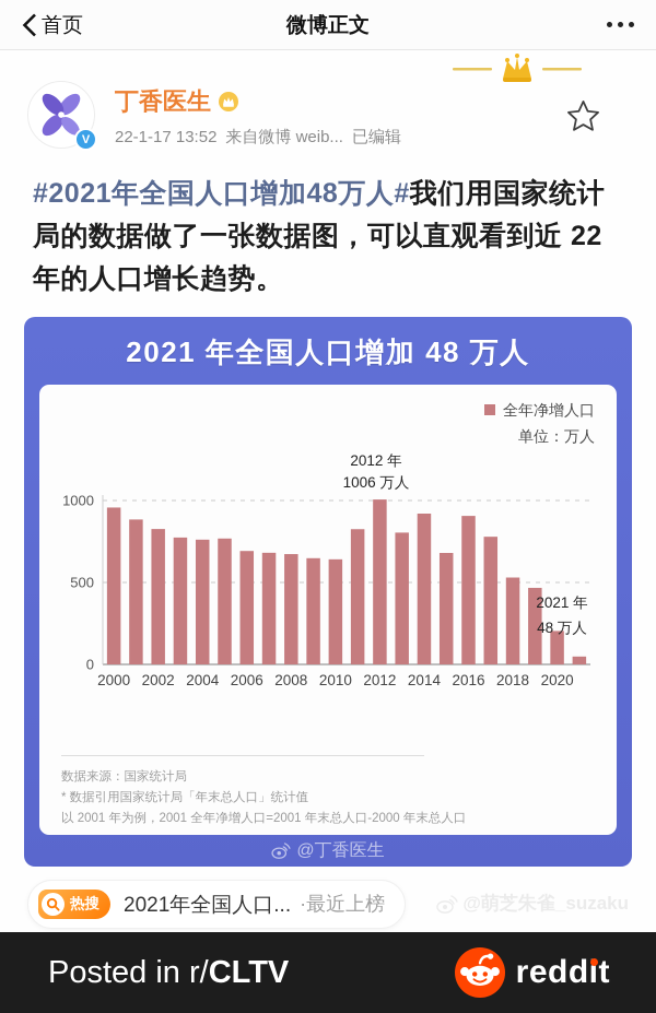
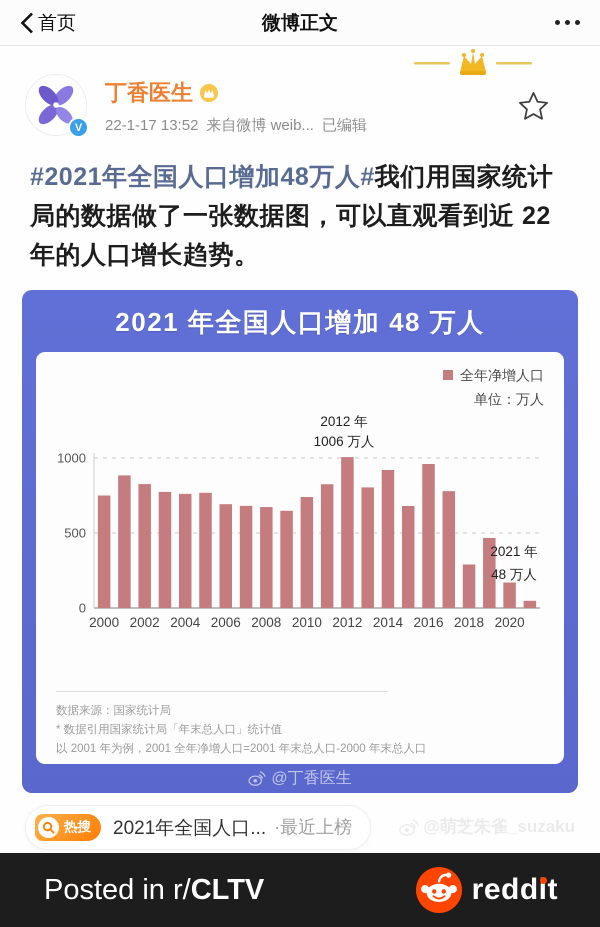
2000: 960 -> 750
2010: 640 -> 740
2016: 910 -> 960
2018: 530 -> 290
2020: 200 -> 170
